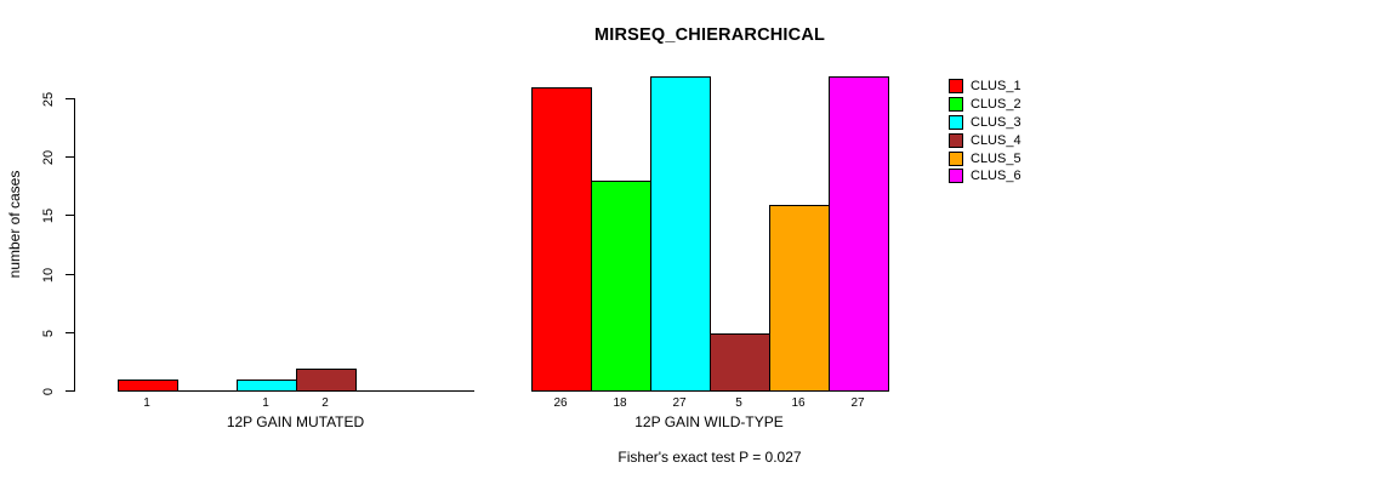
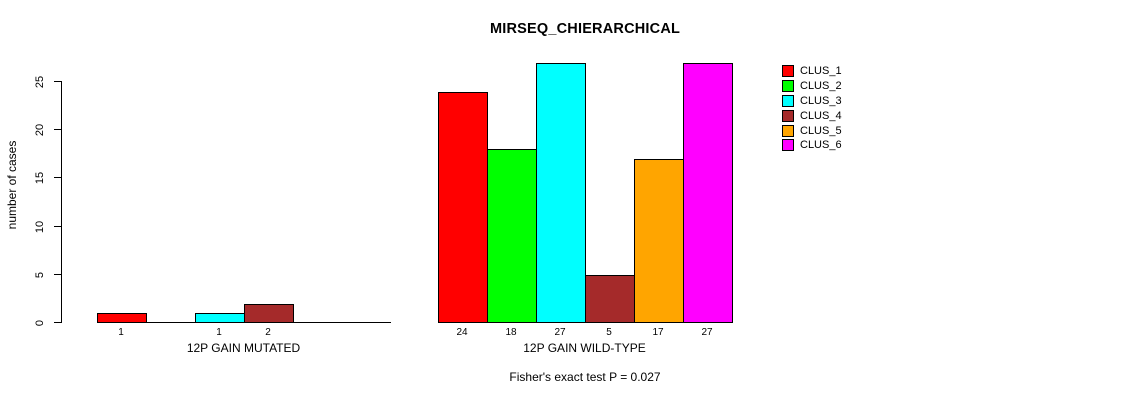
CLUS_1/12P GAIN WILD-TYPE: 26 -> 24
CLUS_5/12P GAIN WILD-TYPE: 16 -> 17
